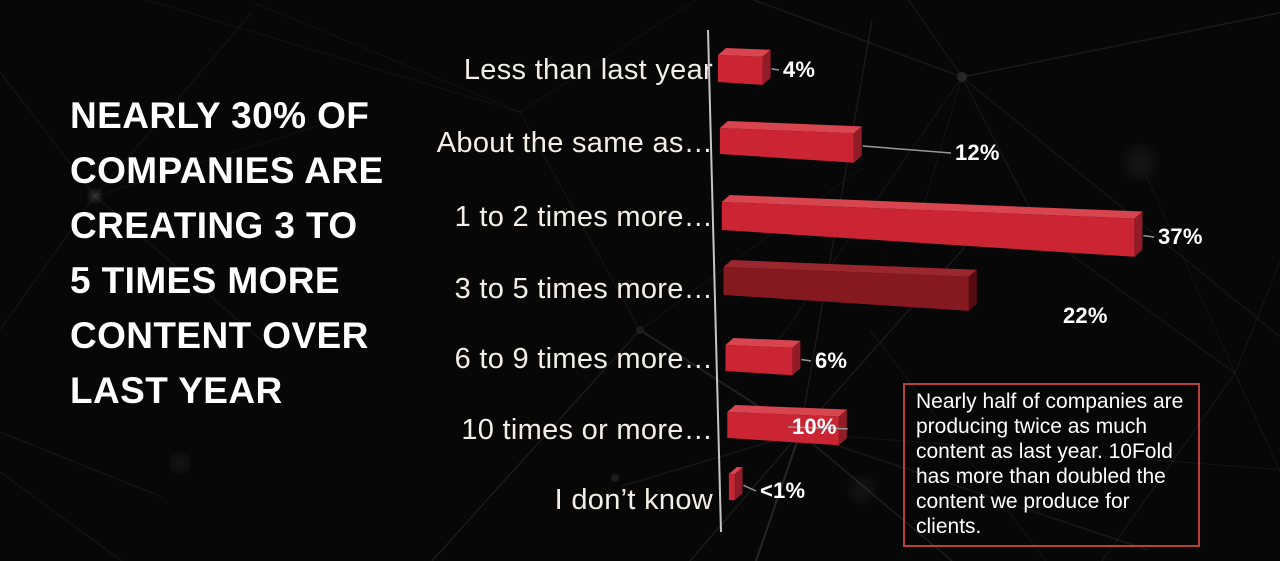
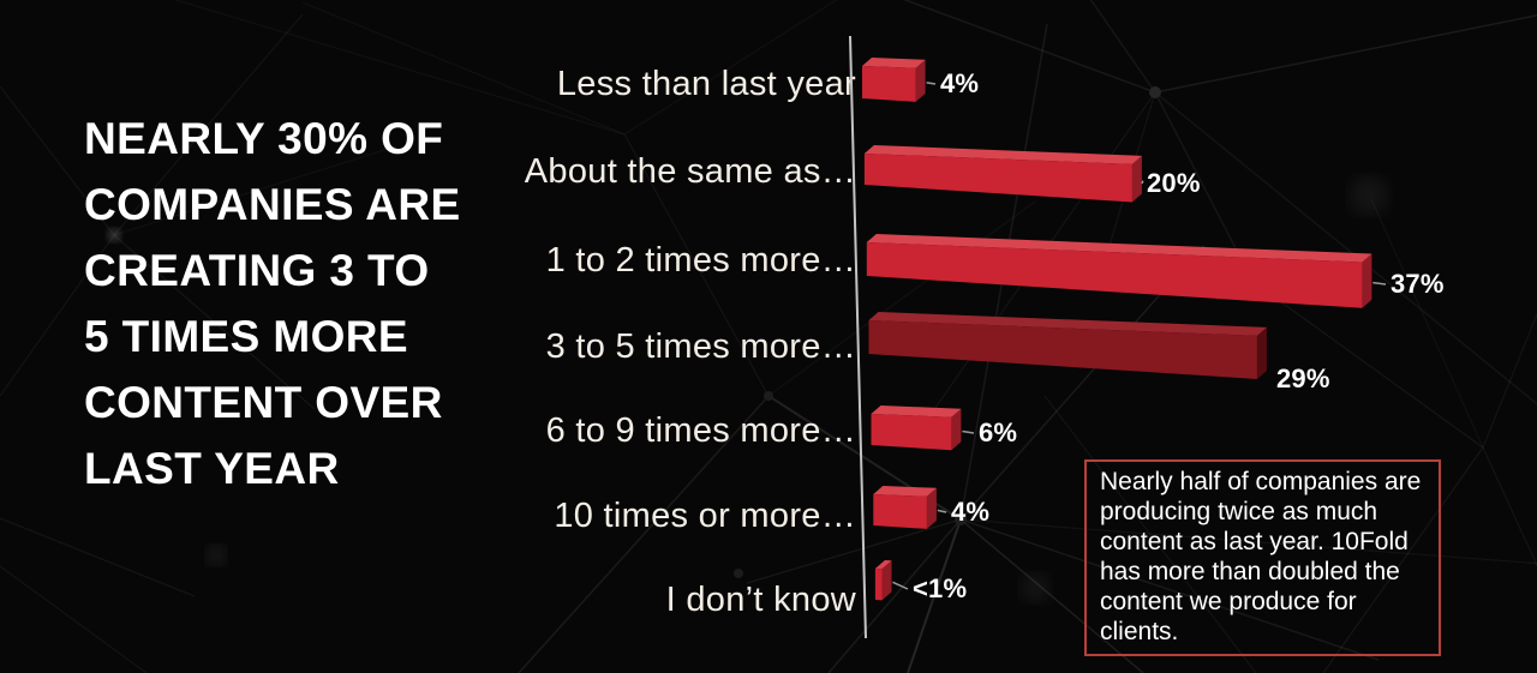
About the same as…: 12% -> 20%
3 to 5 times more…: 22% -> 29%
10 times or more…: 10% -> 4%
